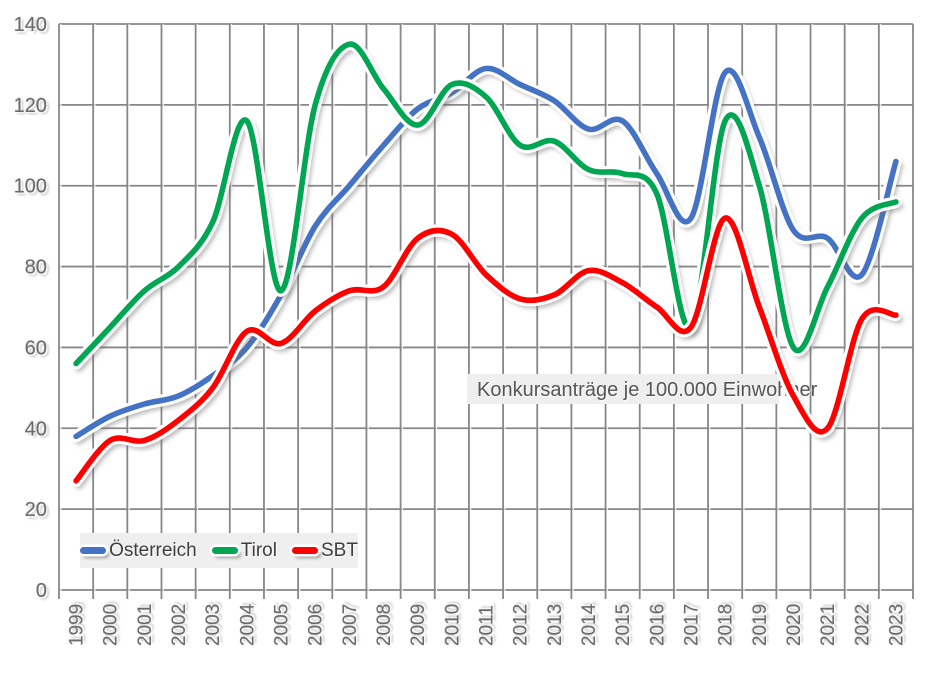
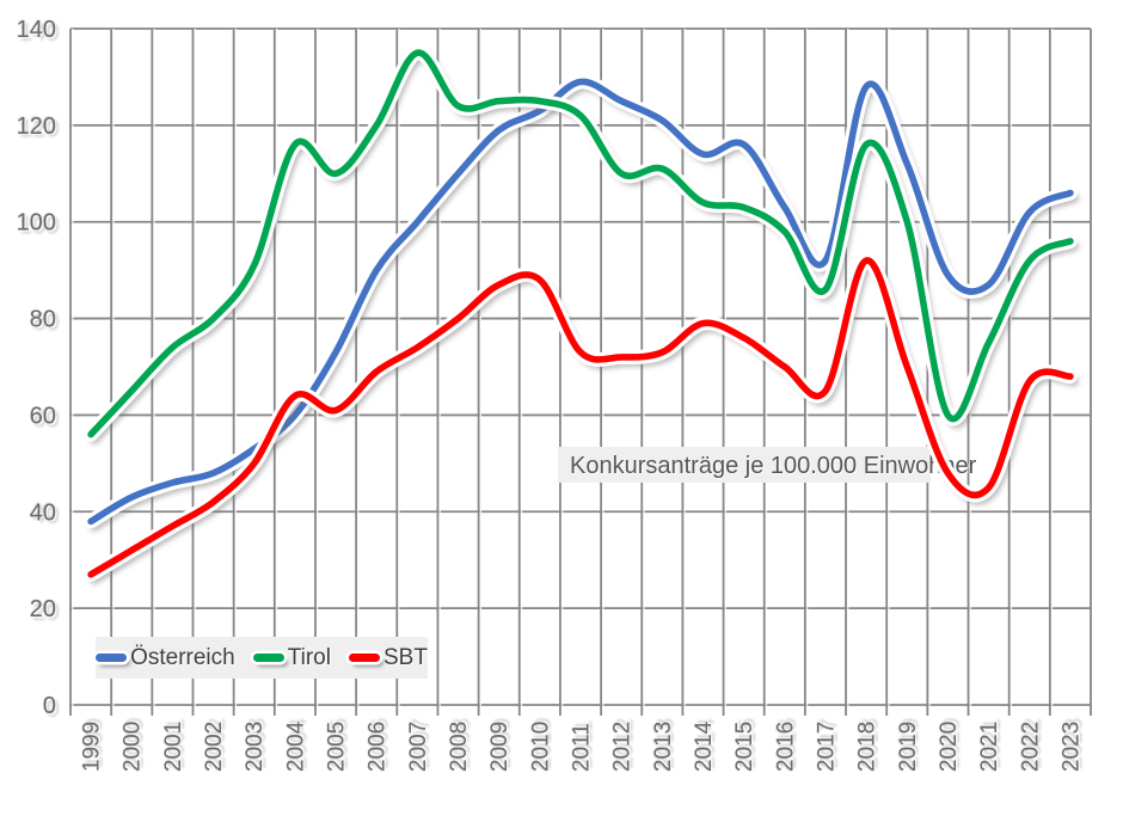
SBT/2000: 37 -> 32
Tirol/2005: 74 -> 110
SBT/2008: 75 -> 80
Tirol/2009: 115 -> 125
SBT/2011: 78 -> 73
Tirol/2017: 65 -> 86
SBT/2021: 40 -> 45
Österreich/2022: 78 -> 102
